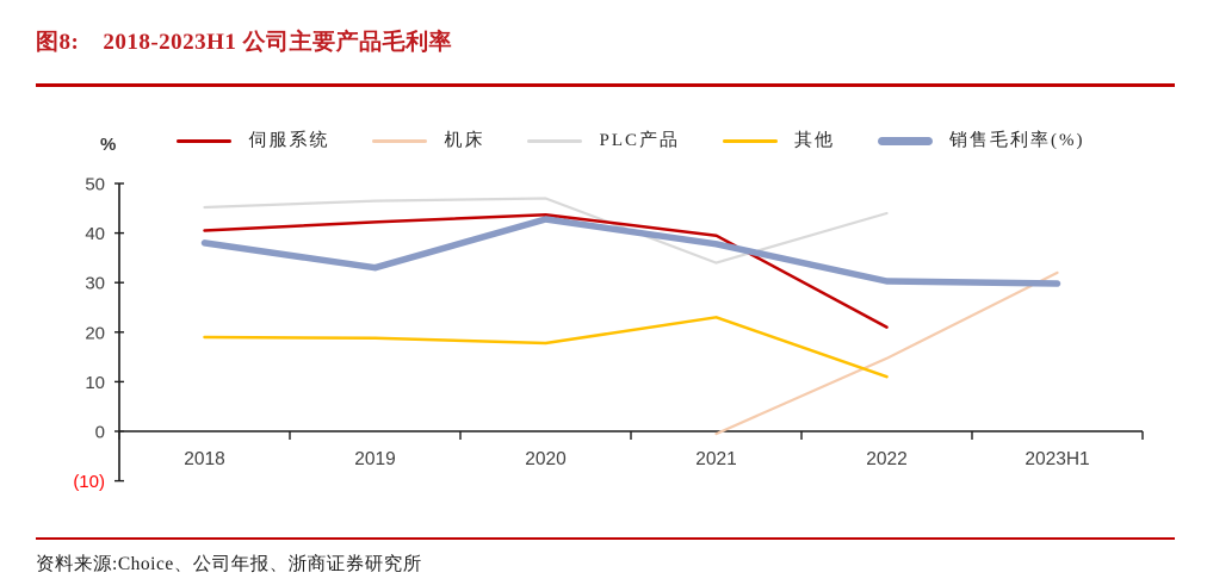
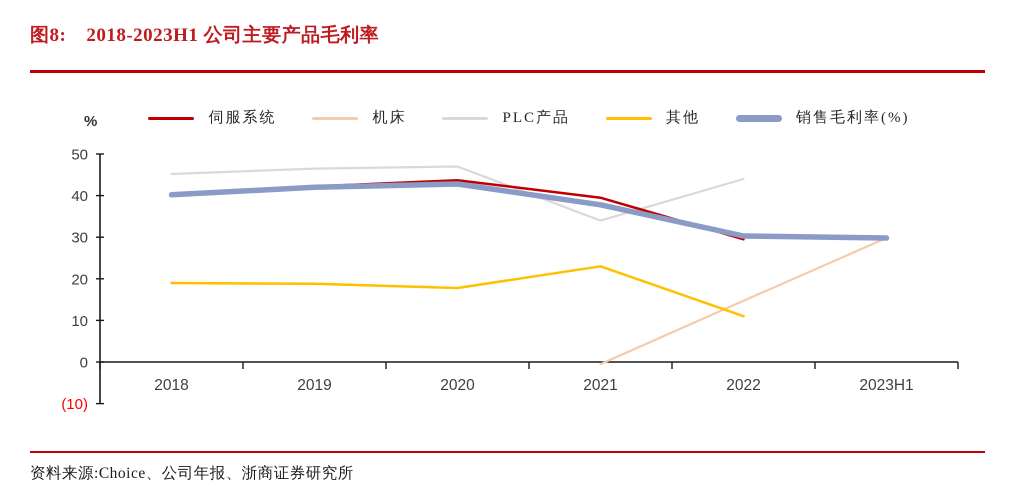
销售毛利率(%)/2018: 38 -> 40
销售毛利率(%)/2019: 33 -> 42
伺服系统/2022: 21 -> 30
机床/2023H1: 32 -> 30
